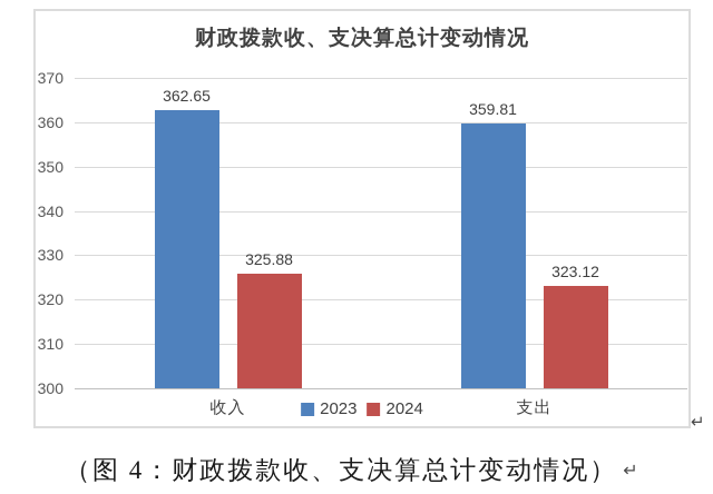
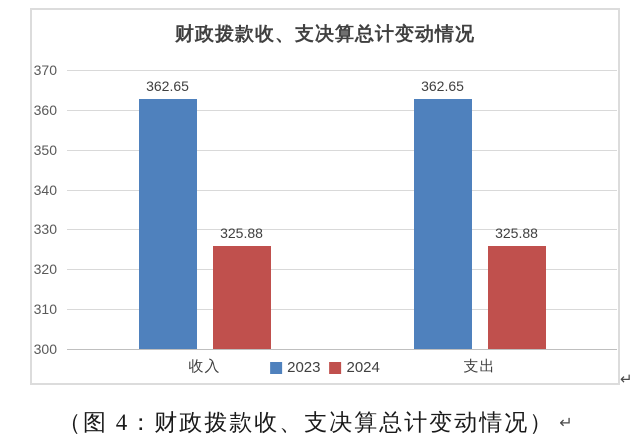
2023/支出: 359.81 -> 362.65
2024/支出: 323.12 -> 325.88
